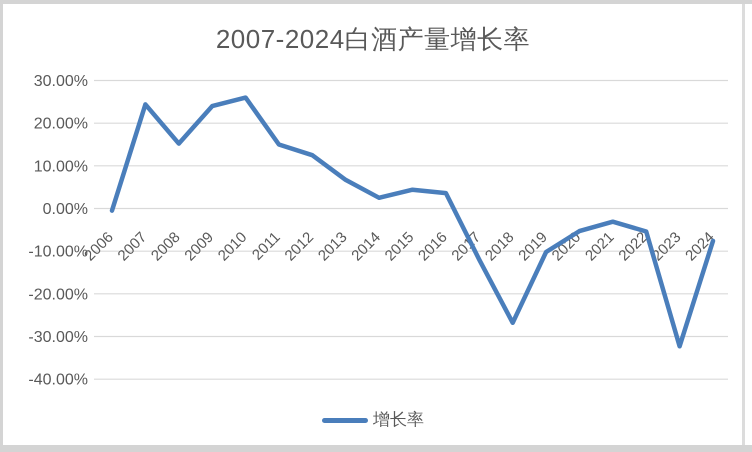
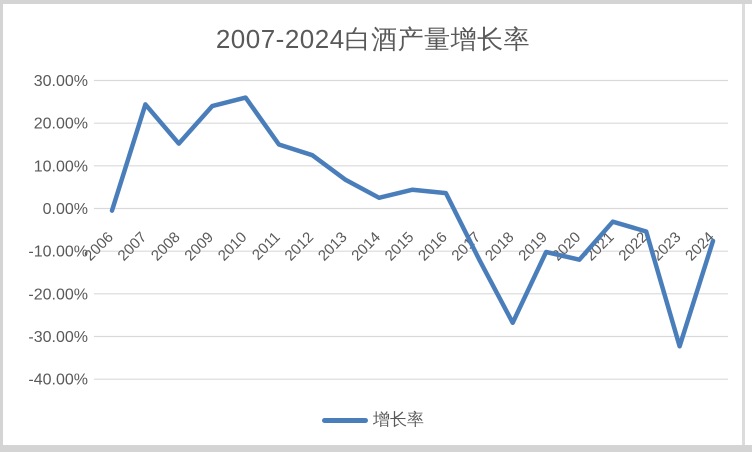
2020: -5% -> -12%
